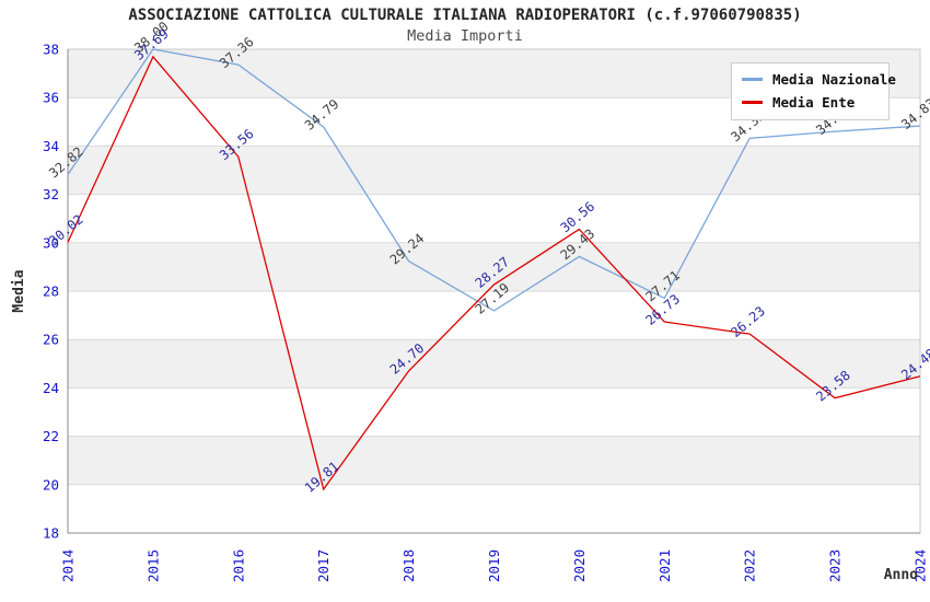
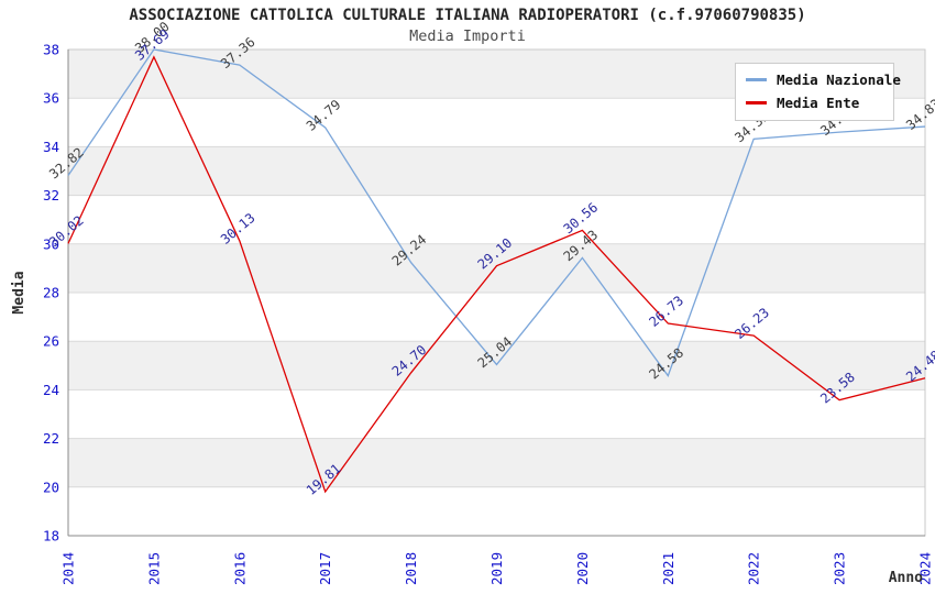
Media Ente/2016: 33.56 -> 30.13
Media Nazionale/2019: 27.19 -> 25.04
Media Ente/2019: 28.27 -> 29.10
Media Nazionale/2021: 27.71 -> 24.58
